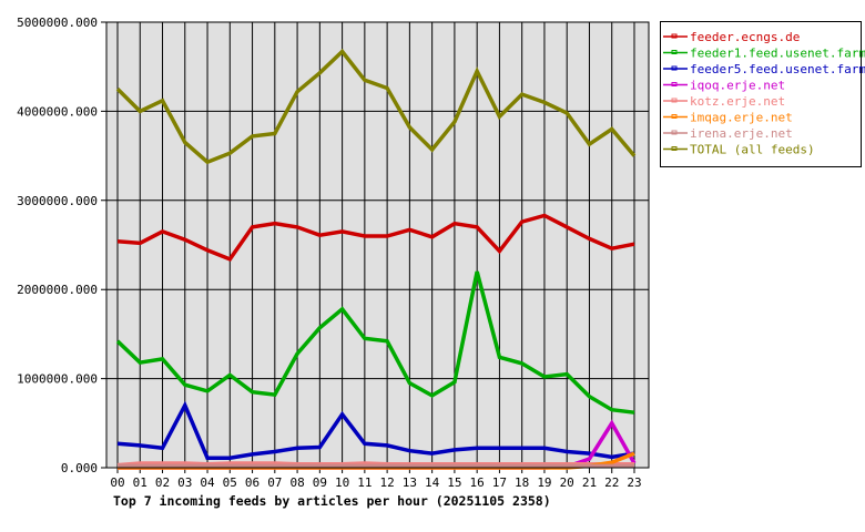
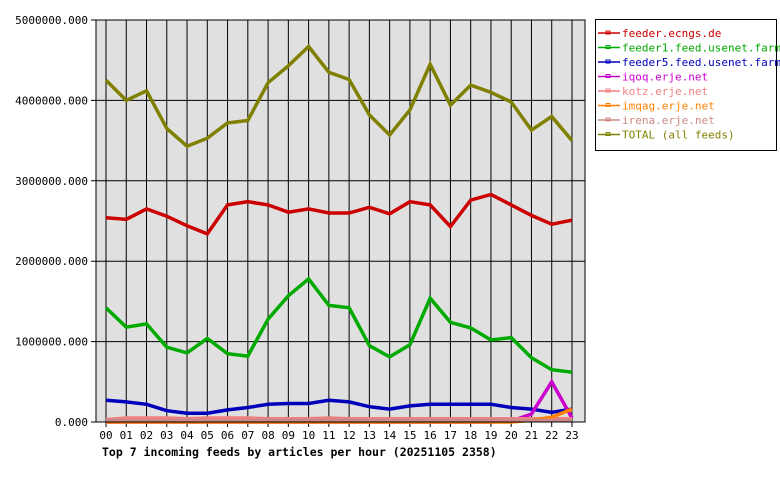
feeder5.feed.usenet.farm/03: 700000 -> 100000
feeder5.feed.usenet.farm/10: 600000 -> 200000
feeder1.feed.usenet.farm/16: 2200000 -> 1500000
